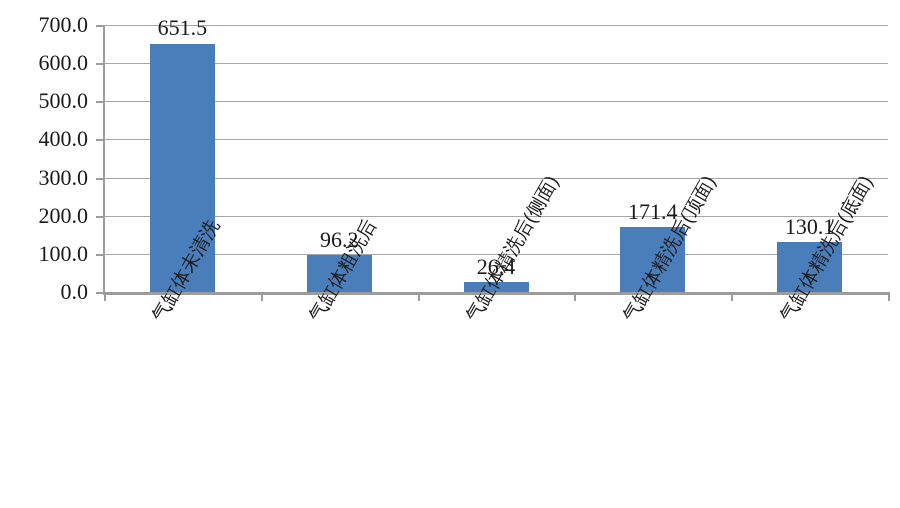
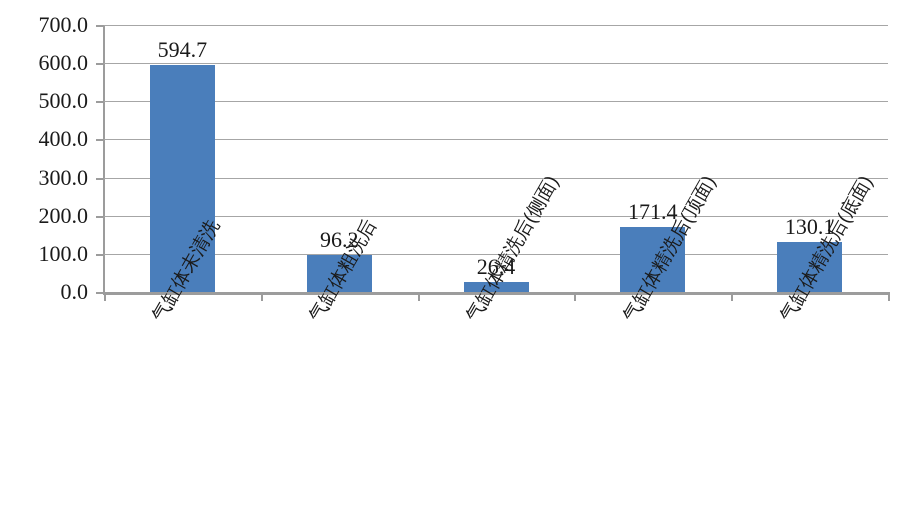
气缸体未清洗: 651.5 -> 594.7
